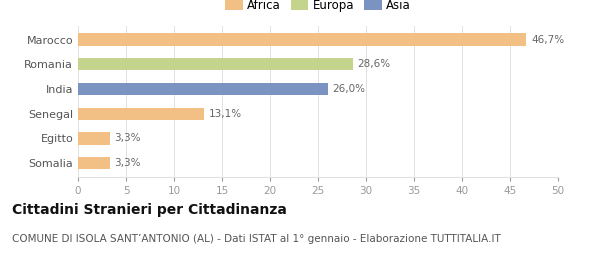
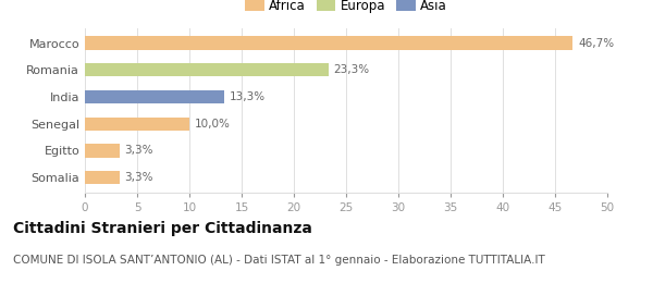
Romania: 28,6% -> 23,3%
India: 26,0% -> 13,3%
Senegal: 13,1% -> 10,0%
